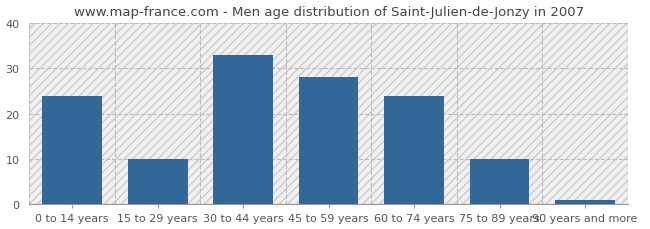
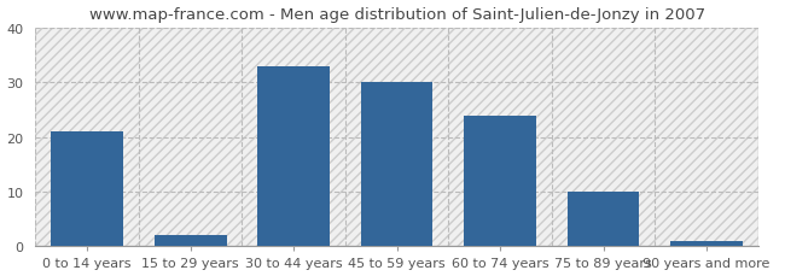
0 to 14 years: 24 -> 21
15 to 29 years: 10 -> 2
45 to 59 years: 28 -> 30
